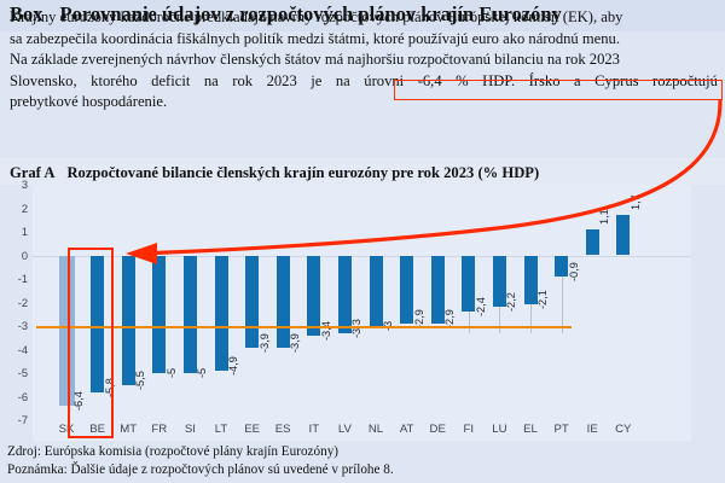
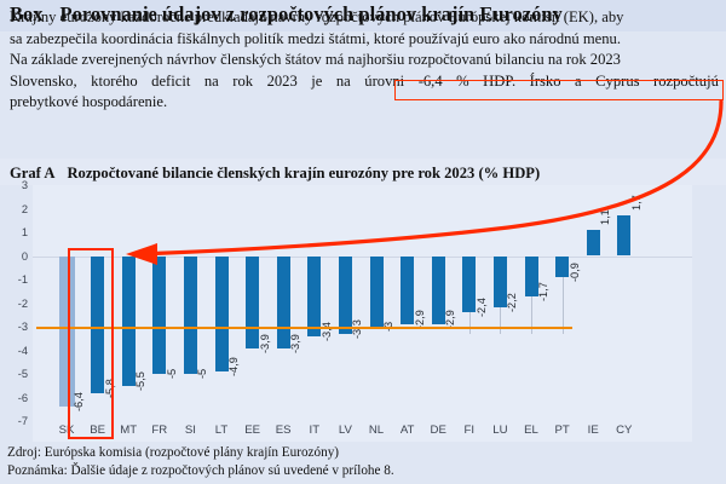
EL: -2,1 -> -1,7
